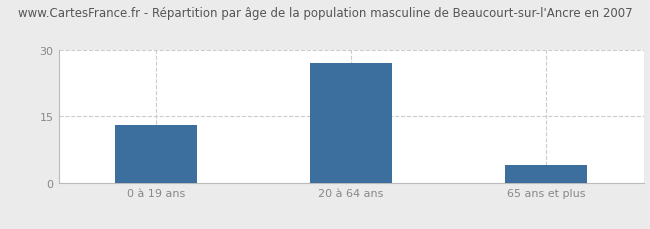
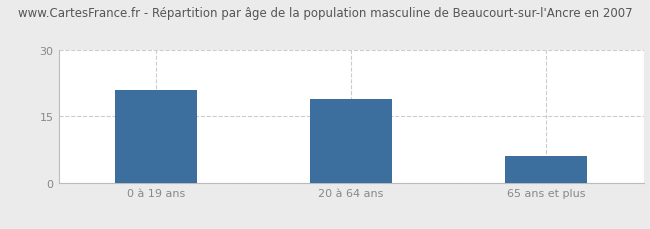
0 à 19 ans: 13 -> 21
20 à 64 ans: 27 -> 19
65 ans et plus: 4 -> 6
